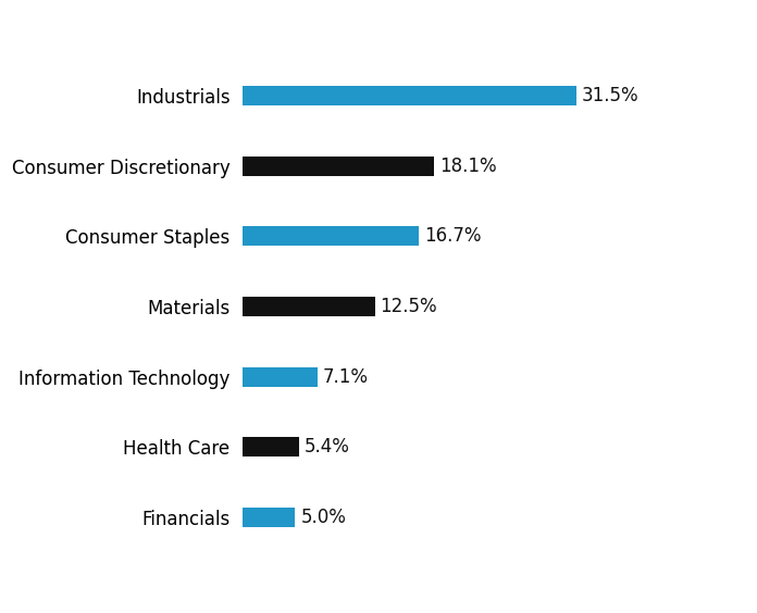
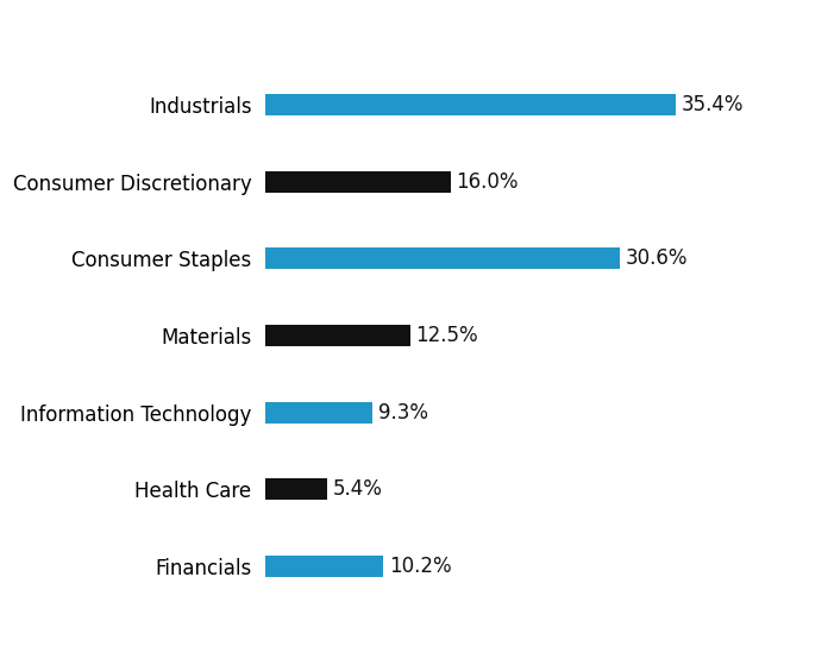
Industrials: 31.5% -> 35.4%
Consumer Discretionary: 18.1% -> 16.0%
Consumer Staples: 16.7% -> 30.6%
Information Technology: 7.1% -> 9.3%
Financials: 5.0% -> 10.2%
